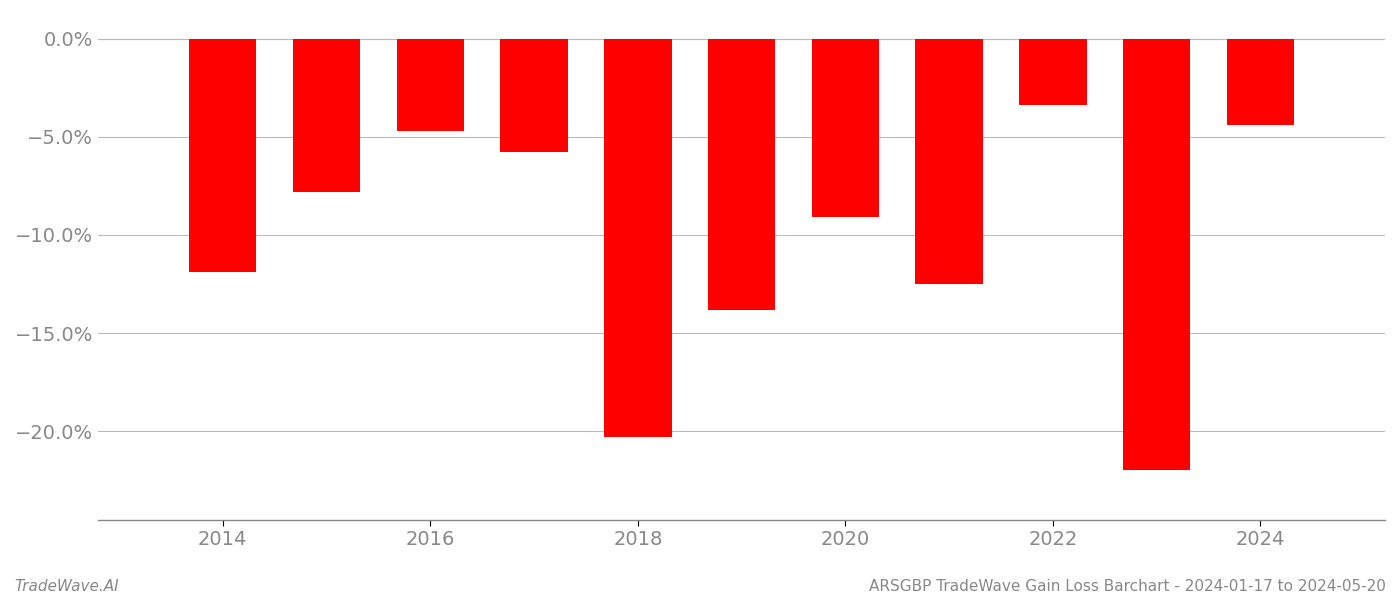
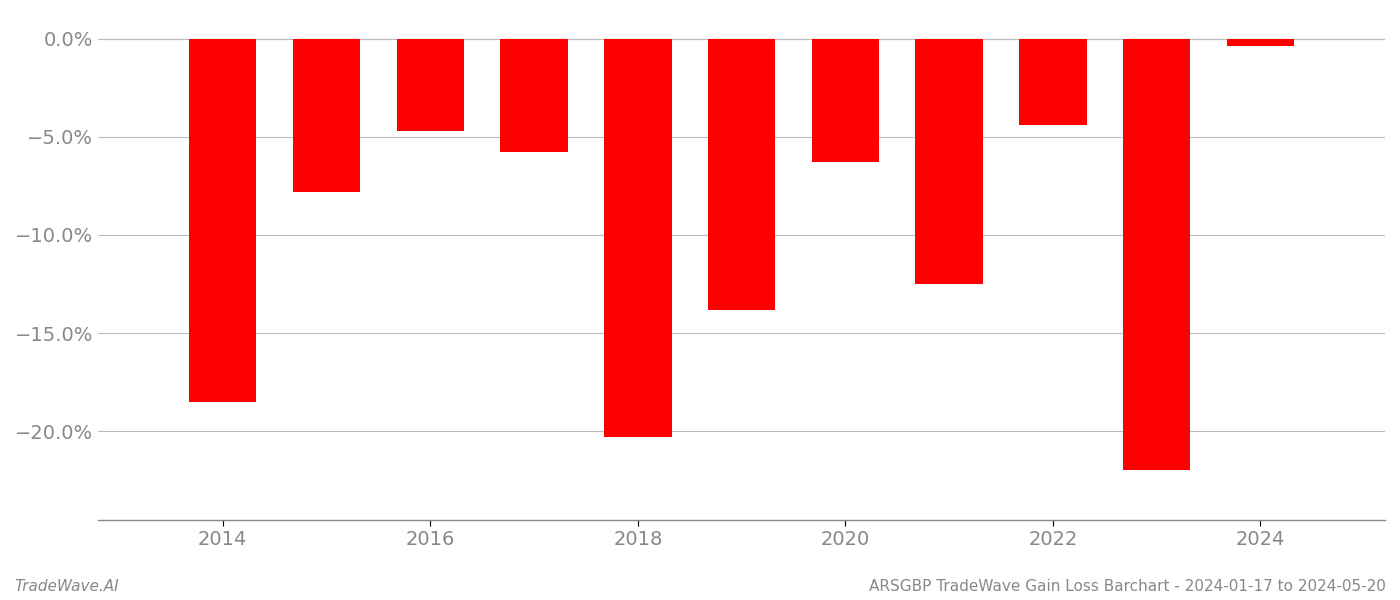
2014: -11.9% -> -18.5%
2020: -9.1% -> -6.3%
2022: -3.4% -> -4.4%
2024: -4.4% -> -0.4%
